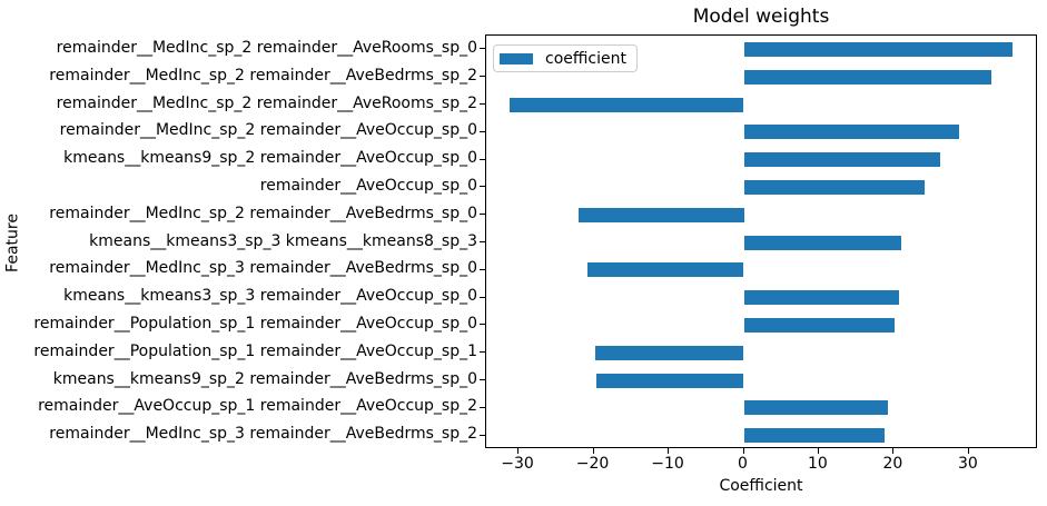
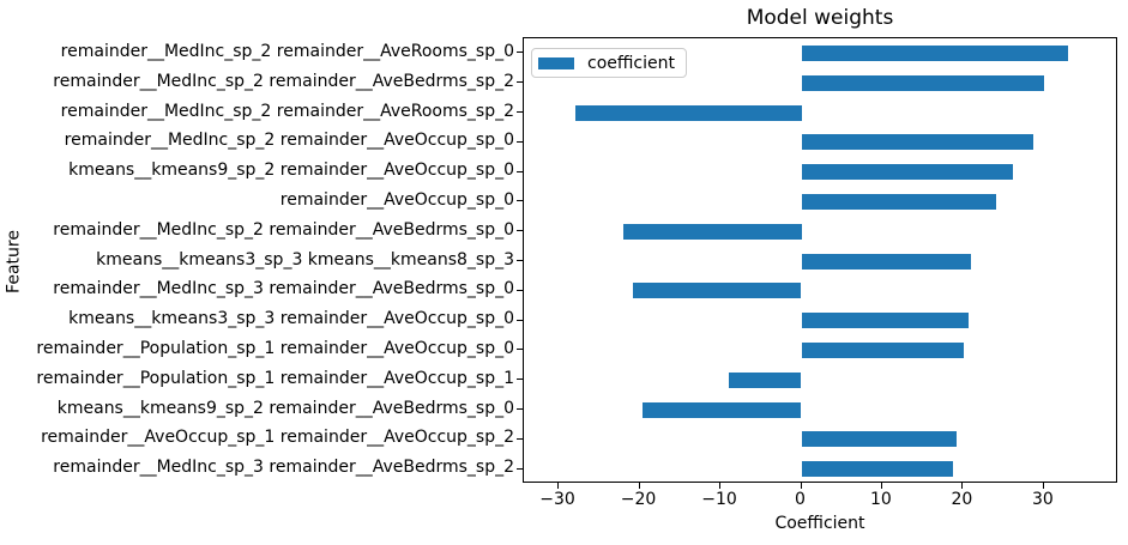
remainder__MedInc_sp_2 remainder__AveRooms_sp_0: 36 -> 33
remainder__MedInc_sp_2 remainder__AveBedrms_sp_2: 33 -> 30
remainder__MedInc_sp_2 remainder__AveRooms_sp_2: -31 -> -28
remainder__Population_sp_1 remainder__AveOccup_sp_1: -20 -> -9
